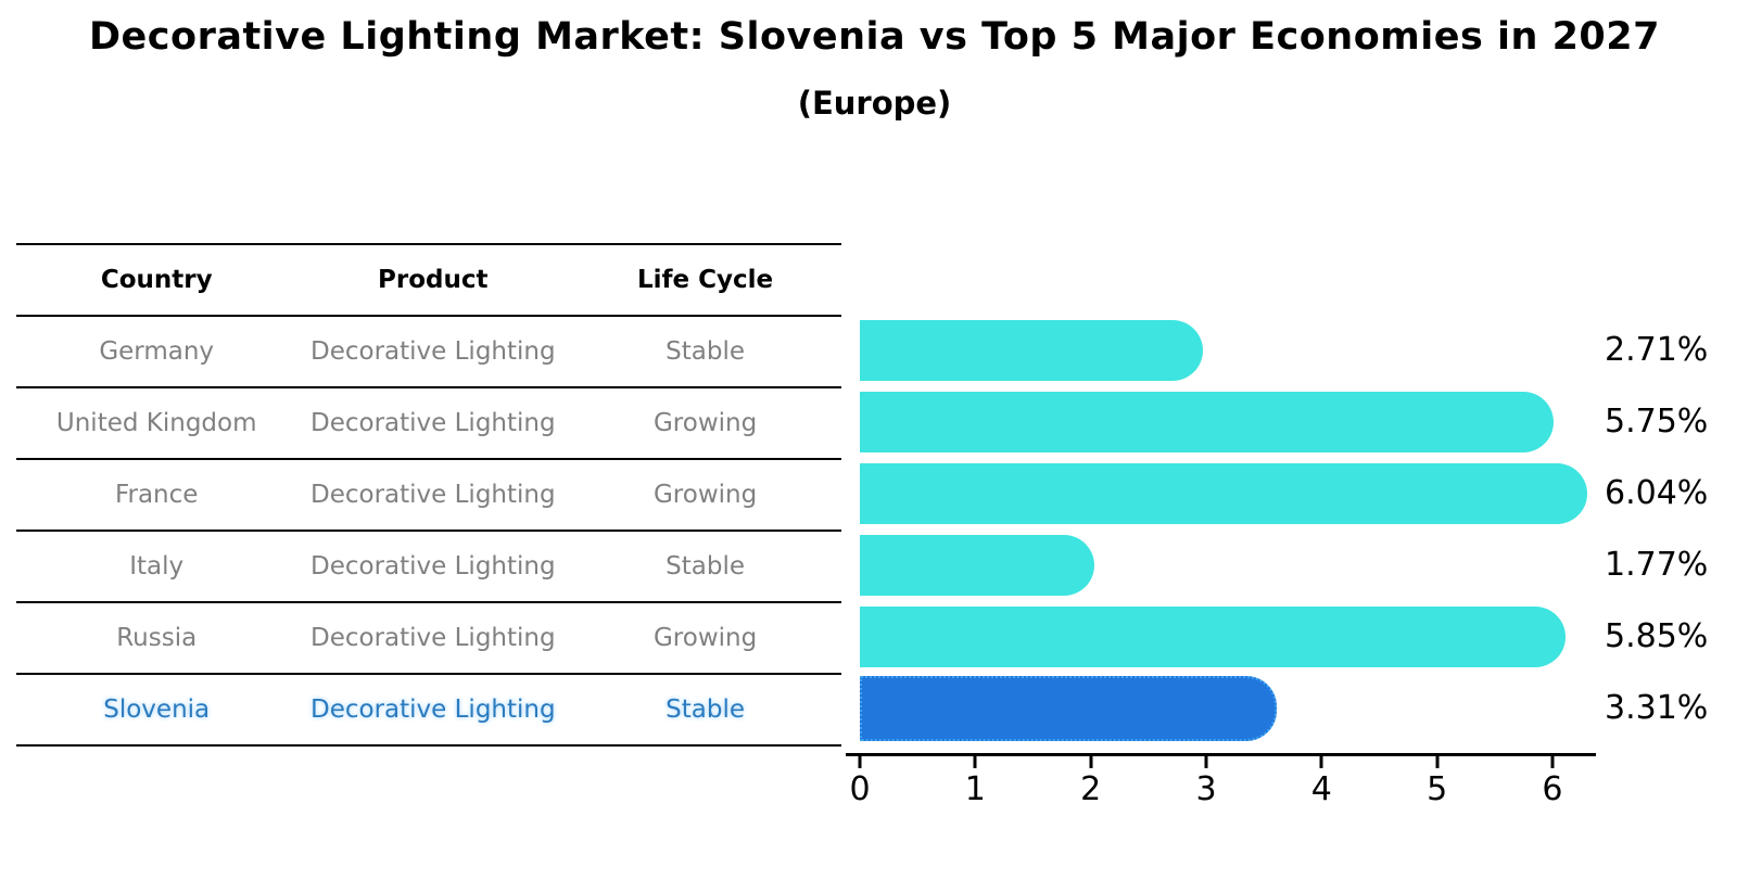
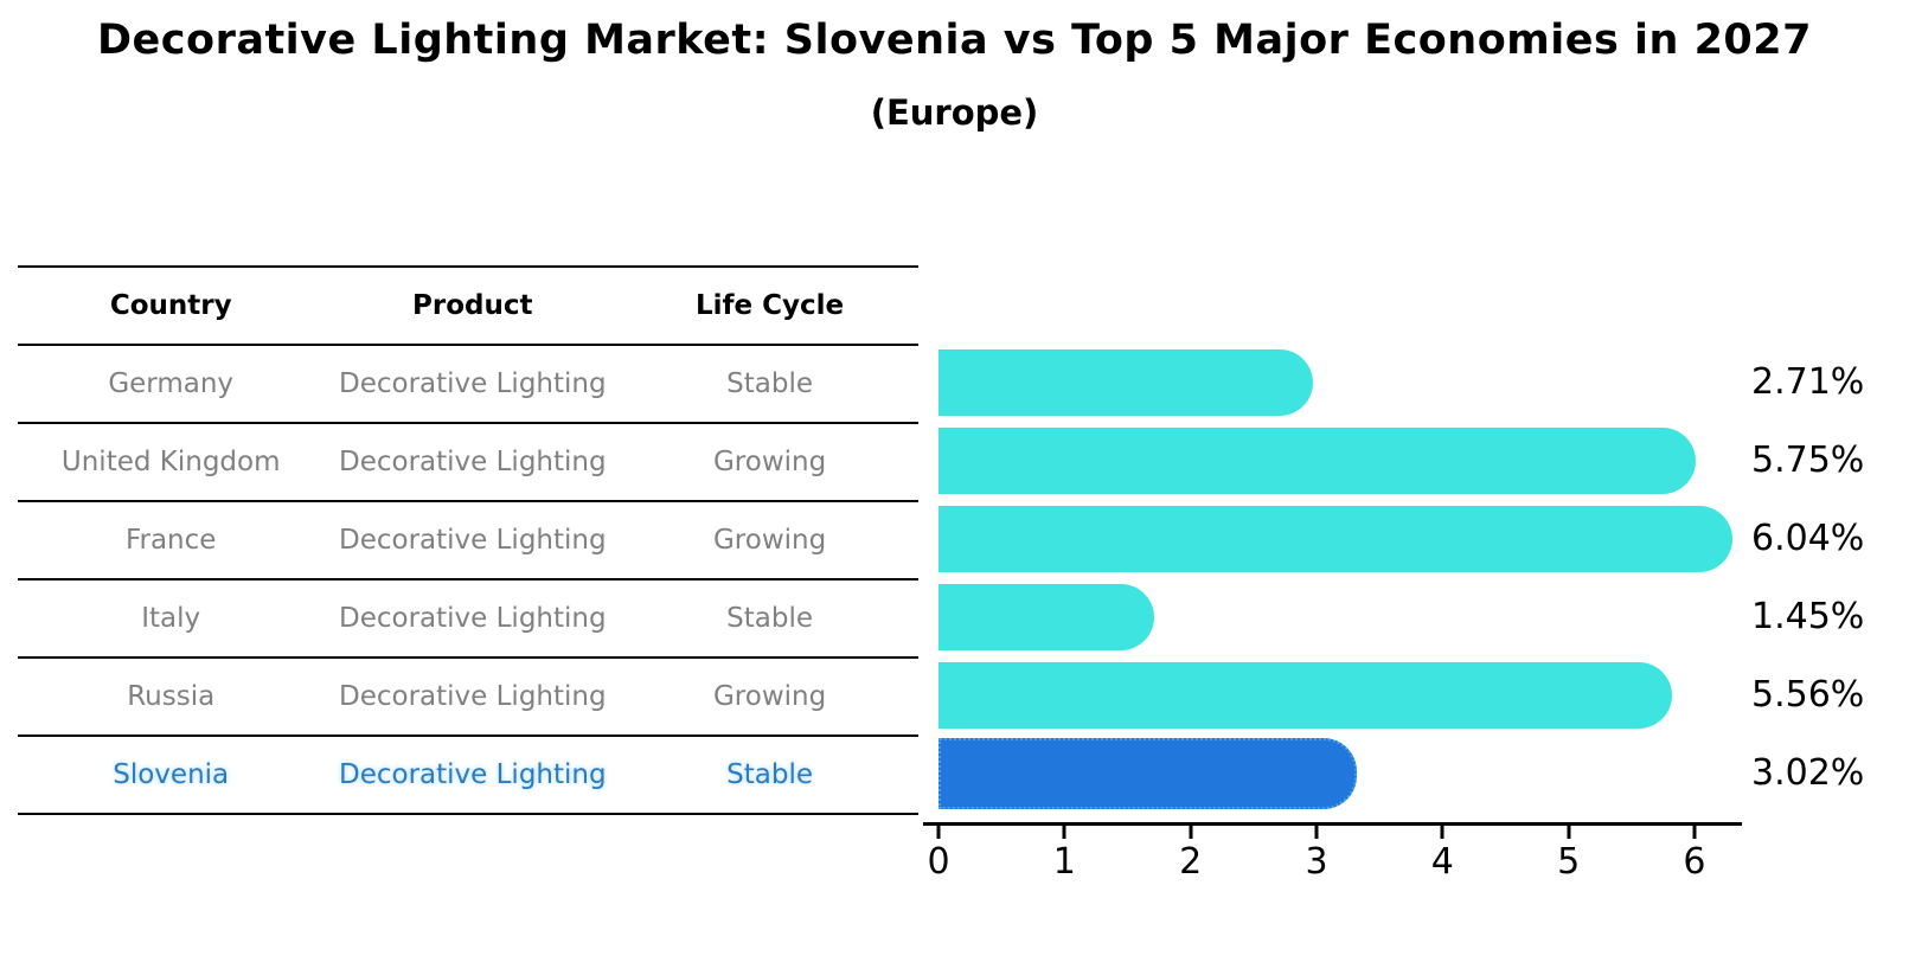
Italy: 1.77% -> 1.45%
Russia: 5.85% -> 5.56%
Slovenia: 3.31% -> 3.02%
